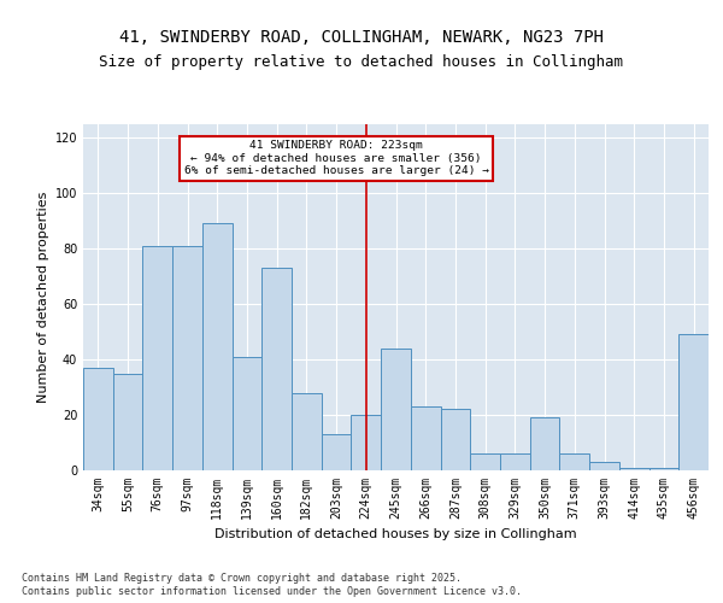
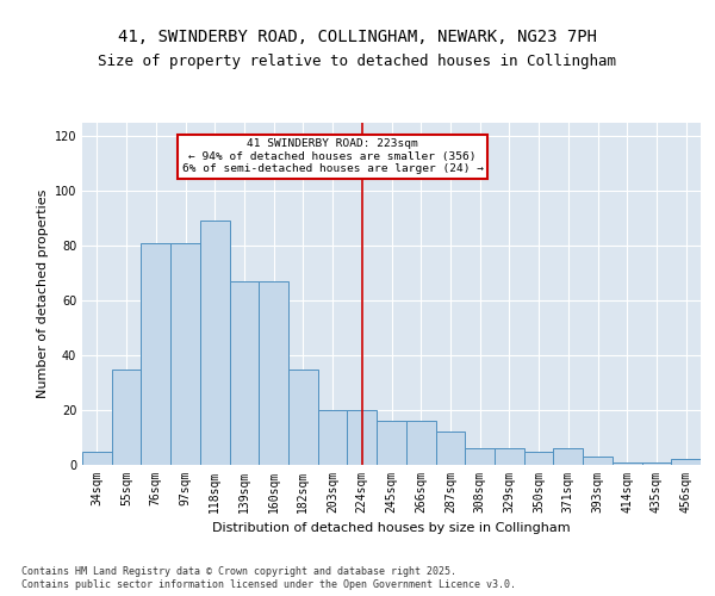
34sqm: 37 -> 5
139sqm: 41 -> 67
160sqm: 73 -> 67
182sqm: 28 -> 35
203sqm: 13 -> 20
245sqm: 44 -> 16
266sqm: 23 -> 16
287sqm: 22 -> 12
350sqm: 19 -> 5
456sqm: 49 -> 2
